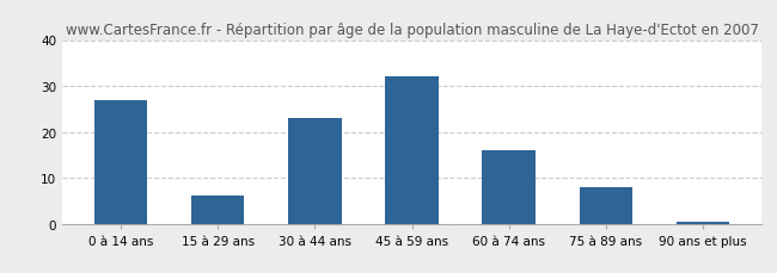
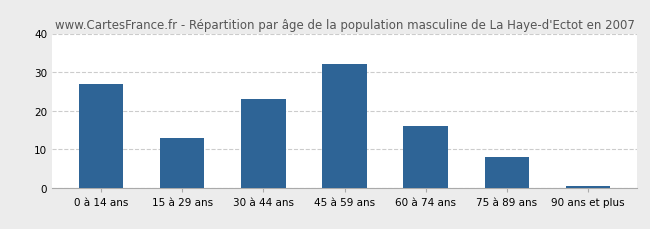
15 à 29 ans: 6.0 -> 13.0
